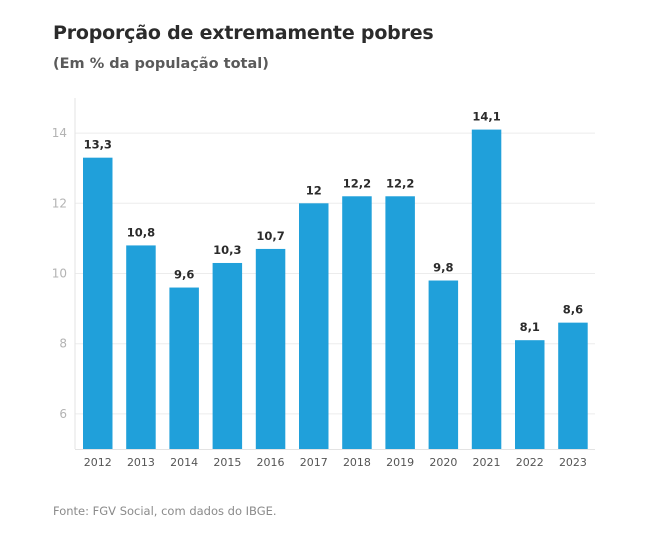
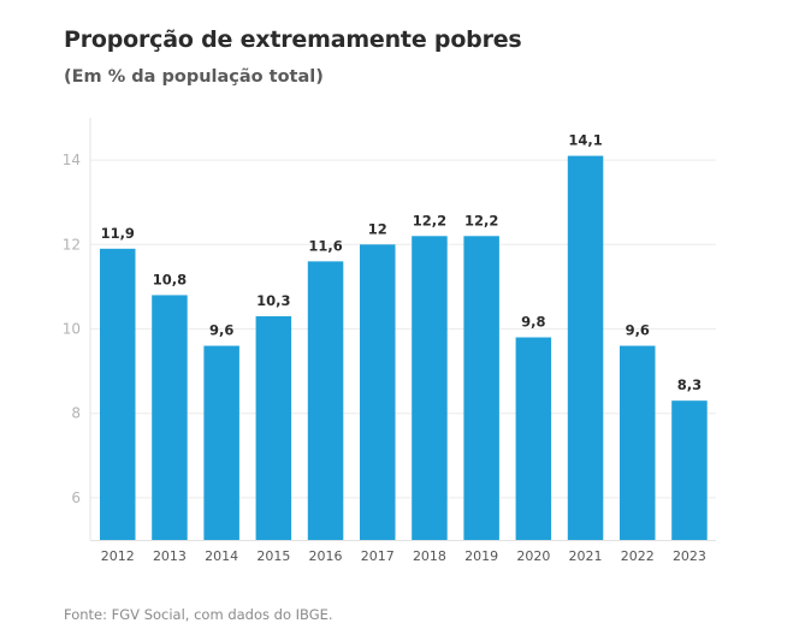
2012: 13,3 -> 11,9
2016: 10,7 -> 11,6
2022: 8,1 -> 9,6
2023: 8,6 -> 8,3
